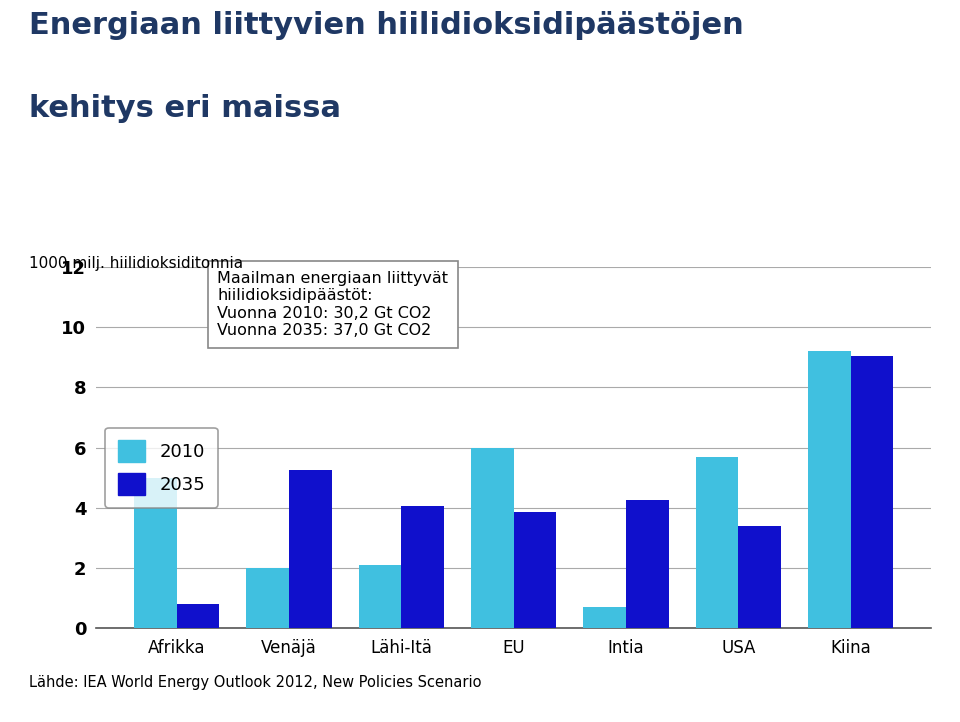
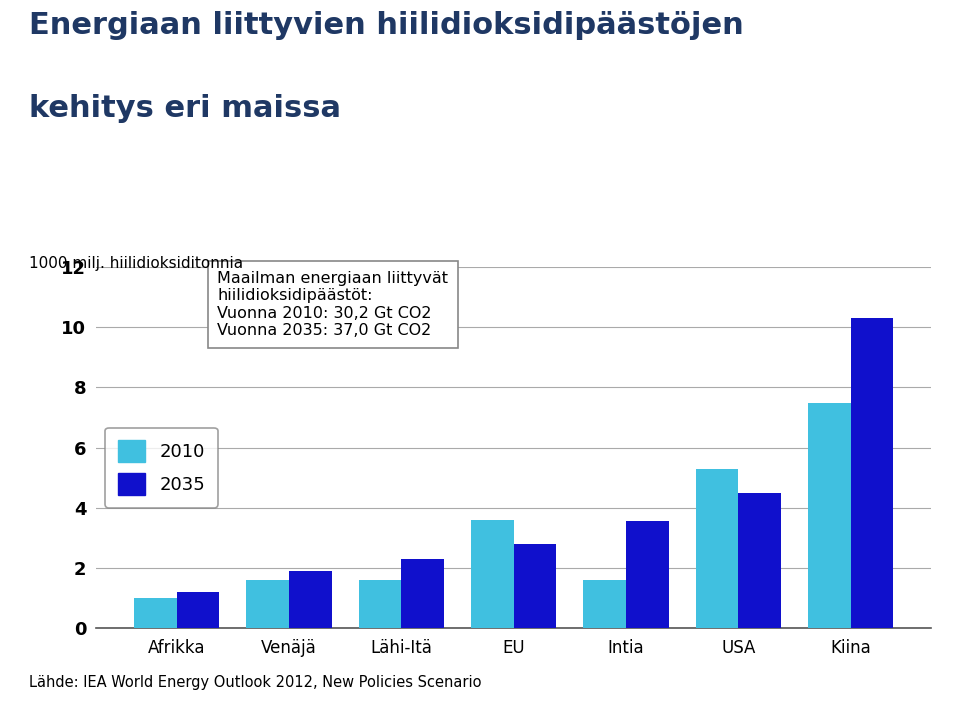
2010/Afrikka: 5.0 -> 1.0
2035/Afrikka: 0.80 -> 1.20
2010/Venäjä: 2.0 -> 1.6
2035/Venäjä: 5.25 -> 1.90
2010/Lähi-Itä: 2.1 -> 1.6
2035/Lähi-Itä: 4.05 -> 2.30
2010/EU: 6.0 -> 3.6
2035/EU: 3.85 -> 2.80
2010/Intia: 0.7 -> 1.6
2035/Intia: 4.25 -> 3.55
2010/USA: 5.7 -> 5.3
2035/USA: 3.40 -> 4.50
2010/Kiina: 9.2 -> 7.5
2035/Kiina: 9.05 -> 10.30
